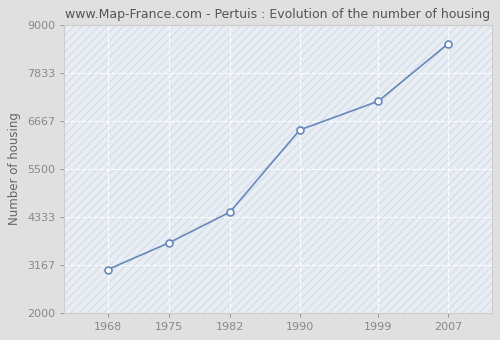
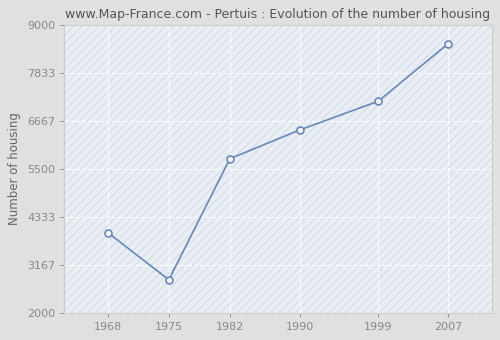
1968: 3050 -> 3950
1975: 3700 -> 2800
1982: 4450 -> 5750
